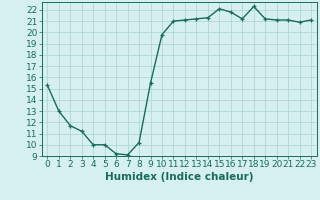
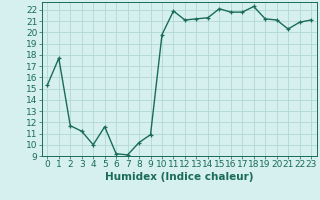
1: 13.0 -> 17.7
5: 10.0 -> 11.6
9: 15.5 -> 10.9
11: 21.0 -> 21.9
17: 21.2 -> 21.8
21: 21.1 -> 20.3
